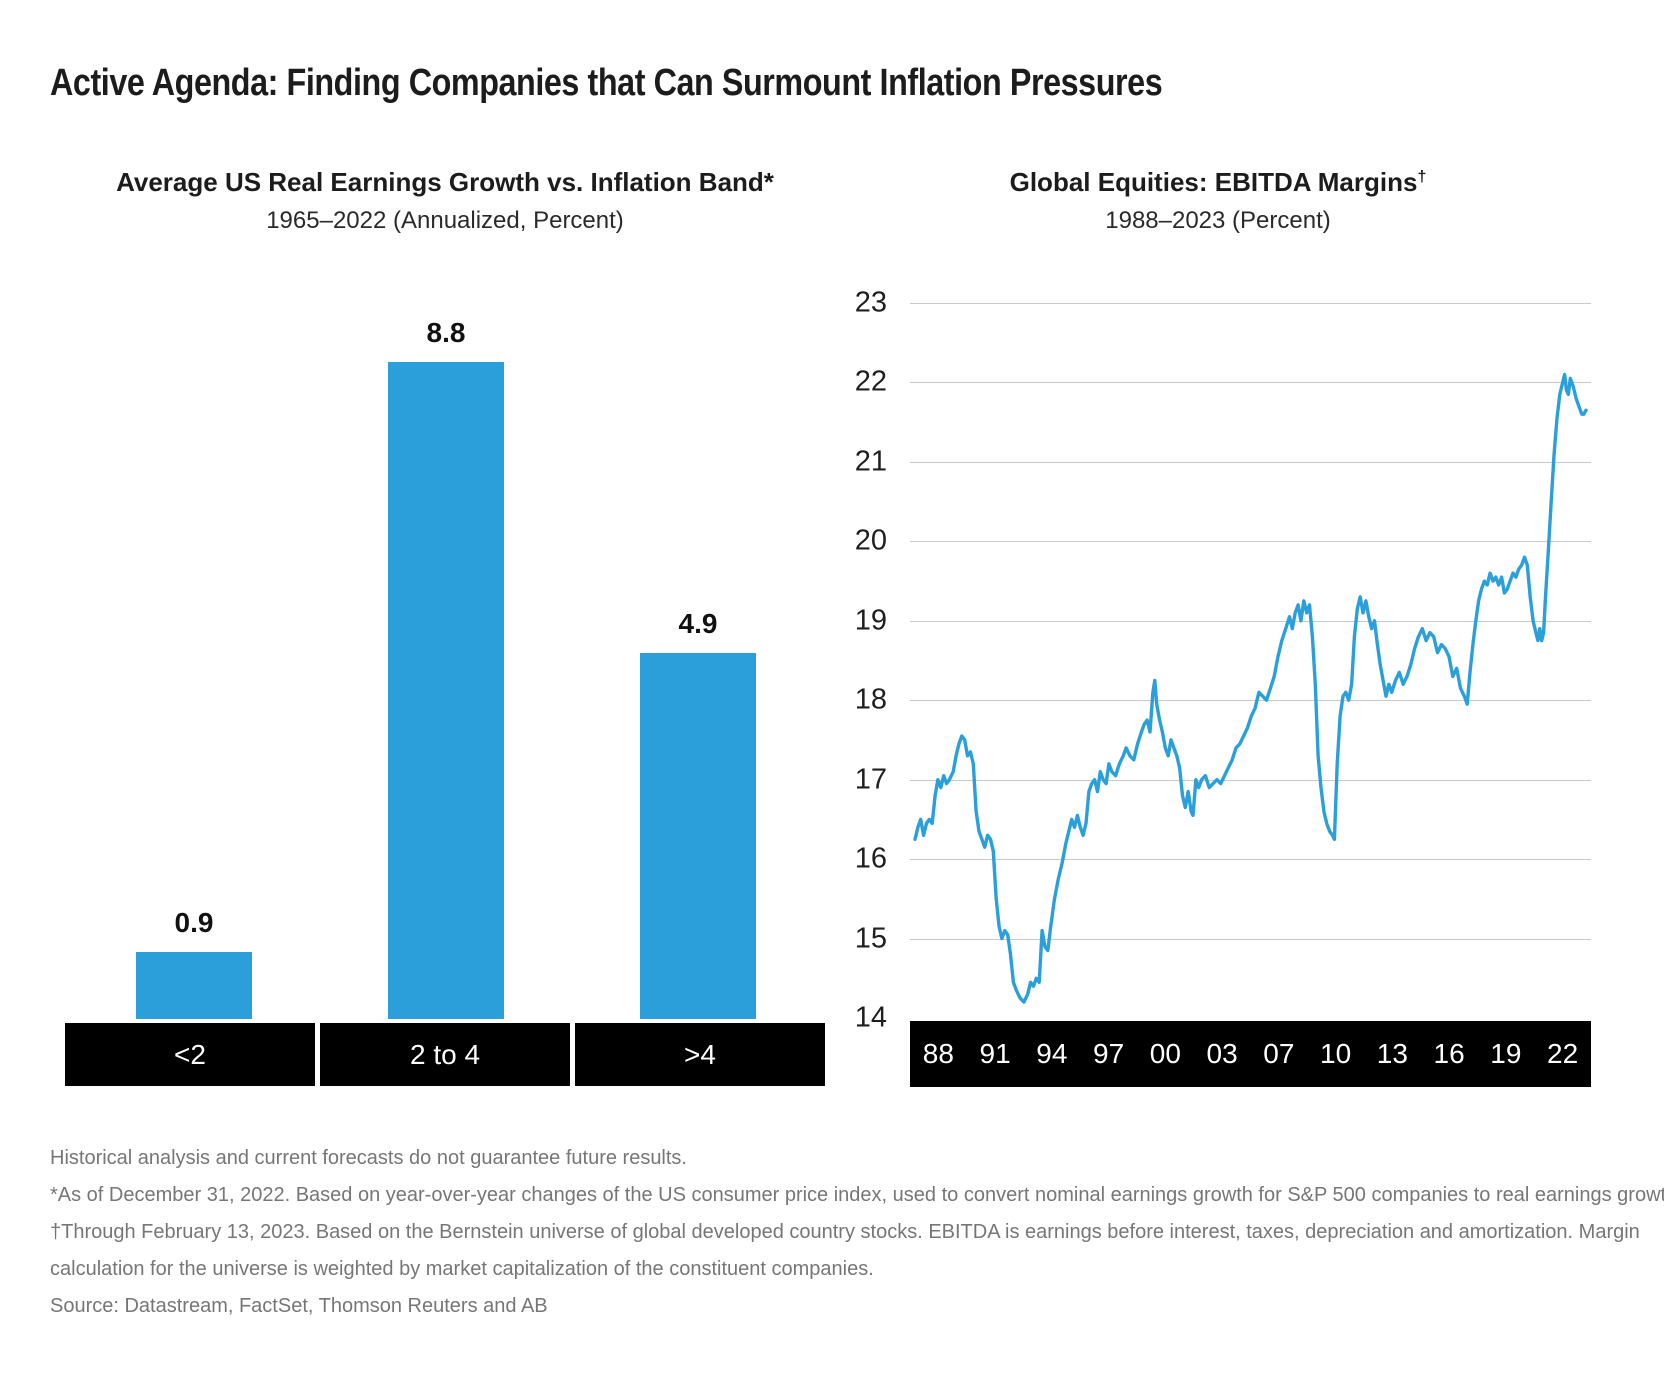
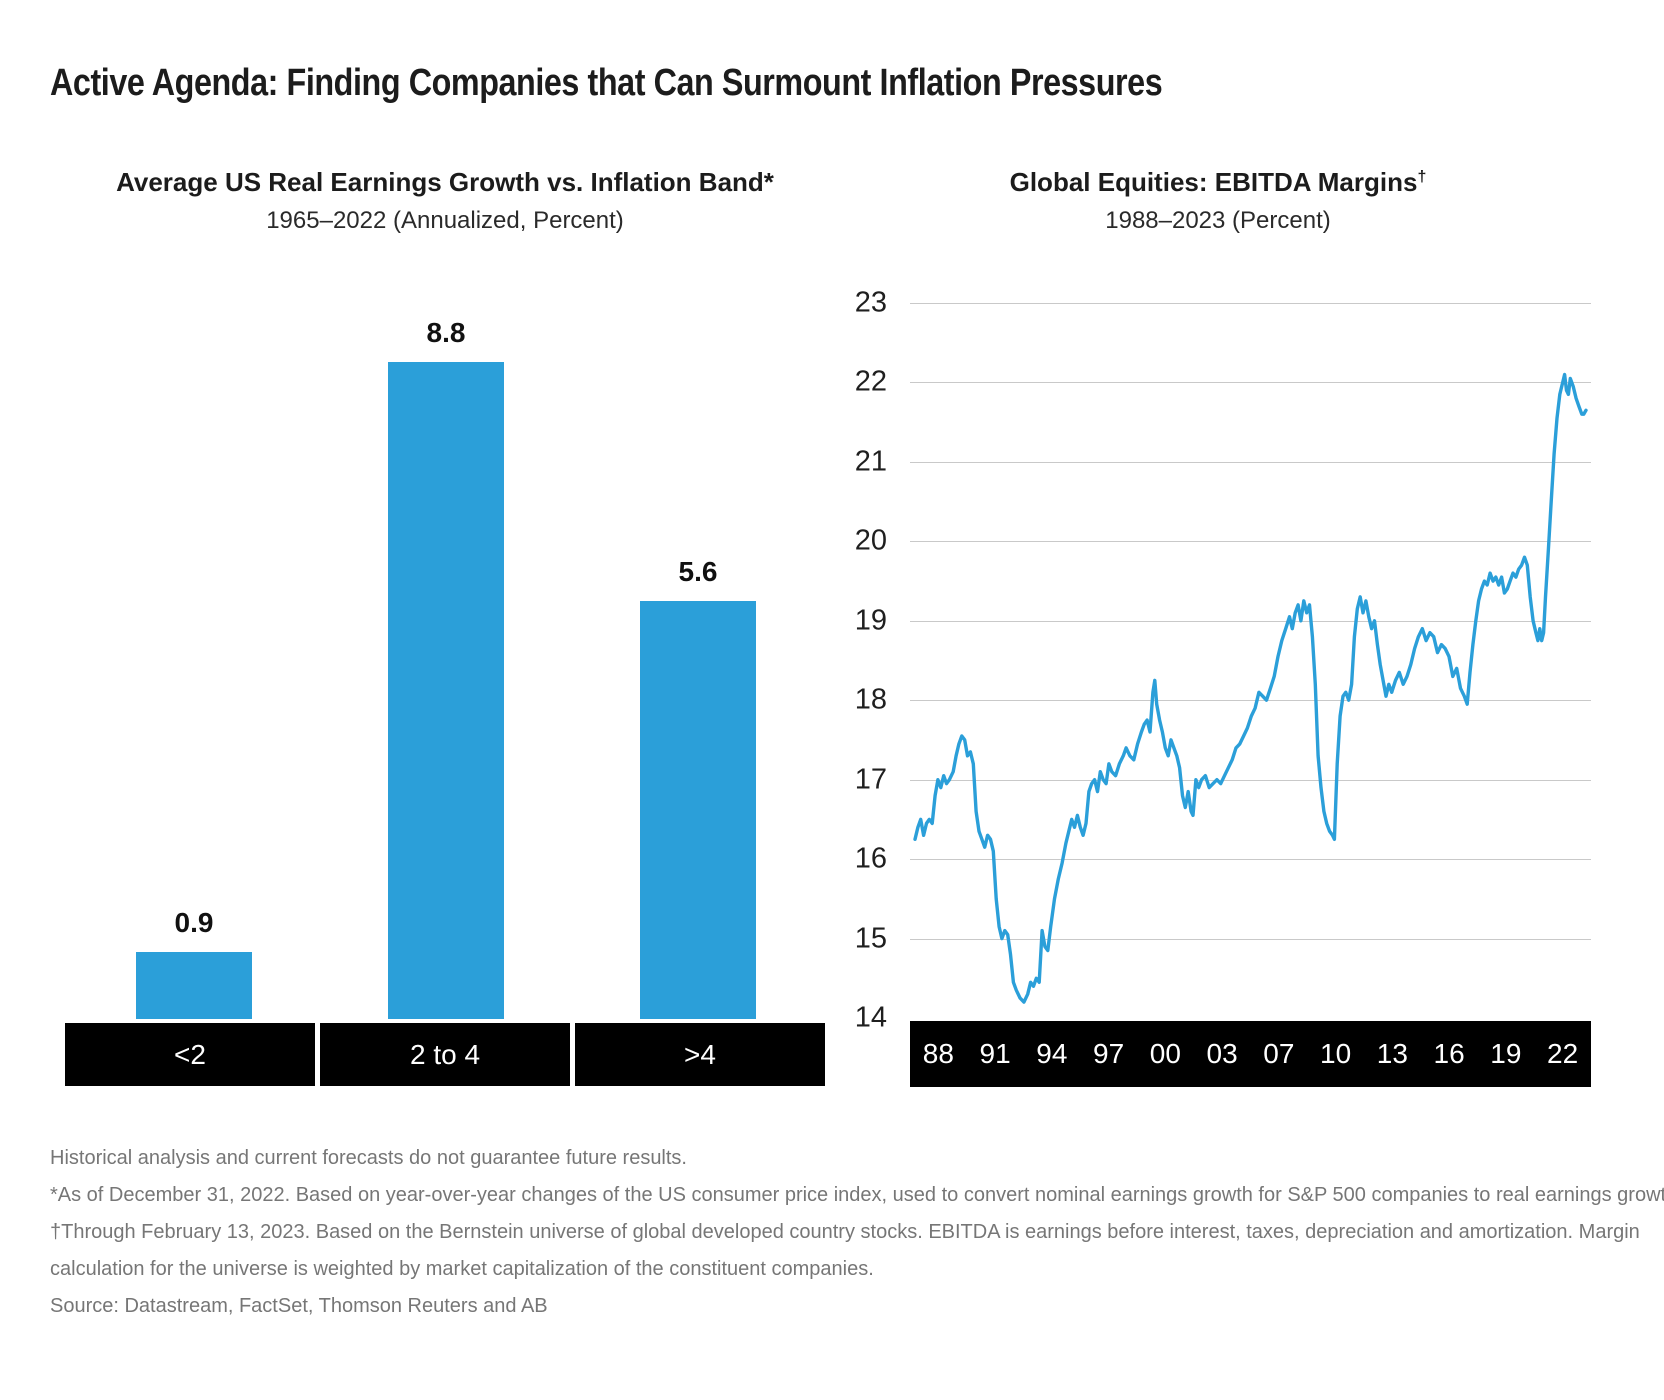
Average US Real Earnings Growth vs. Inflation Band*/>4: 4.9 -> 5.6
